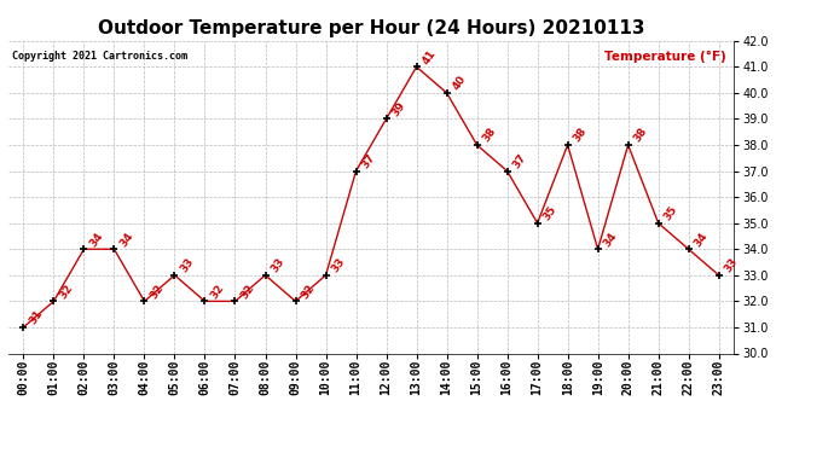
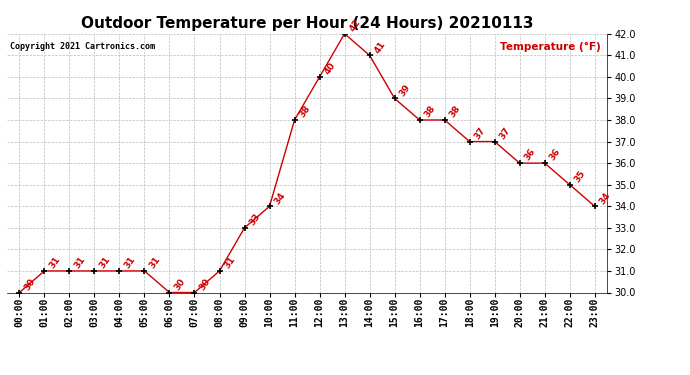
00:00: 31 -> 30
01:00: 32 -> 31
02:00: 34 -> 31
03:00: 34 -> 31
04:00: 32 -> 31
05:00: 33 -> 31
06:00: 32 -> 30
07:00: 32 -> 30
08:00: 33 -> 31
09:00: 32 -> 33
10:00: 33 -> 34
11:00: 37 -> 38
12:00: 39 -> 40
13:00: 41 -> 42
14:00: 40 -> 41
15:00: 38 -> 39
16:00: 37 -> 38
17:00: 35 -> 38
18:00: 38 -> 37
19:00: 34 -> 37
20:00: 38 -> 36
21:00: 35 -> 36
22:00: 34 -> 35
23:00: 33 -> 34
